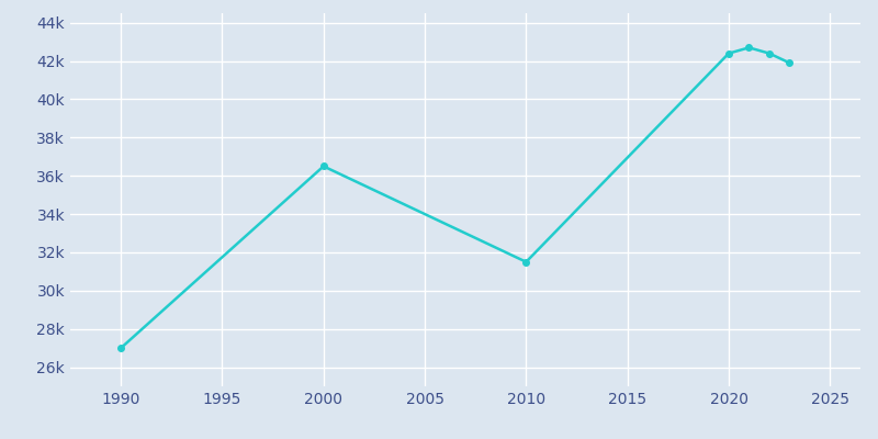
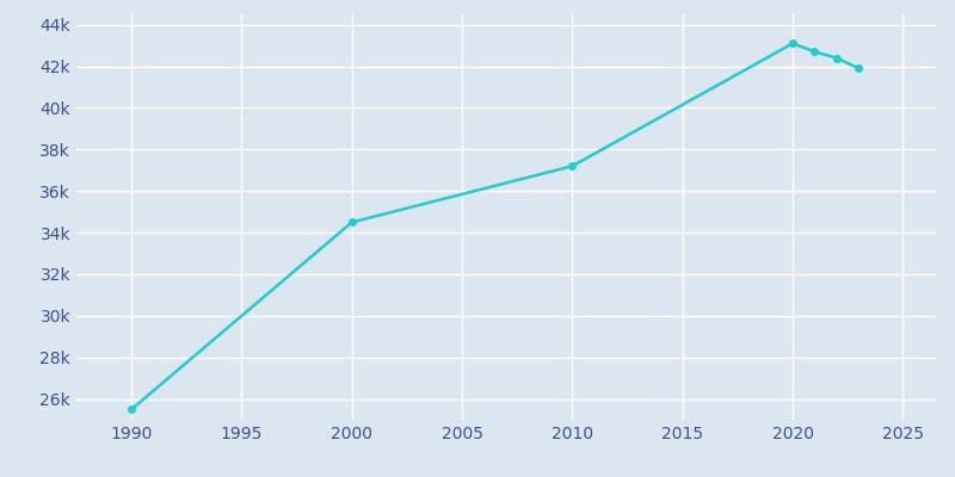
1990: 27.0k -> 25.5k
2000: 36.5k -> 34.5k
2010: 31.5k -> 37.2k
2020: 42.4k -> 43.1k
